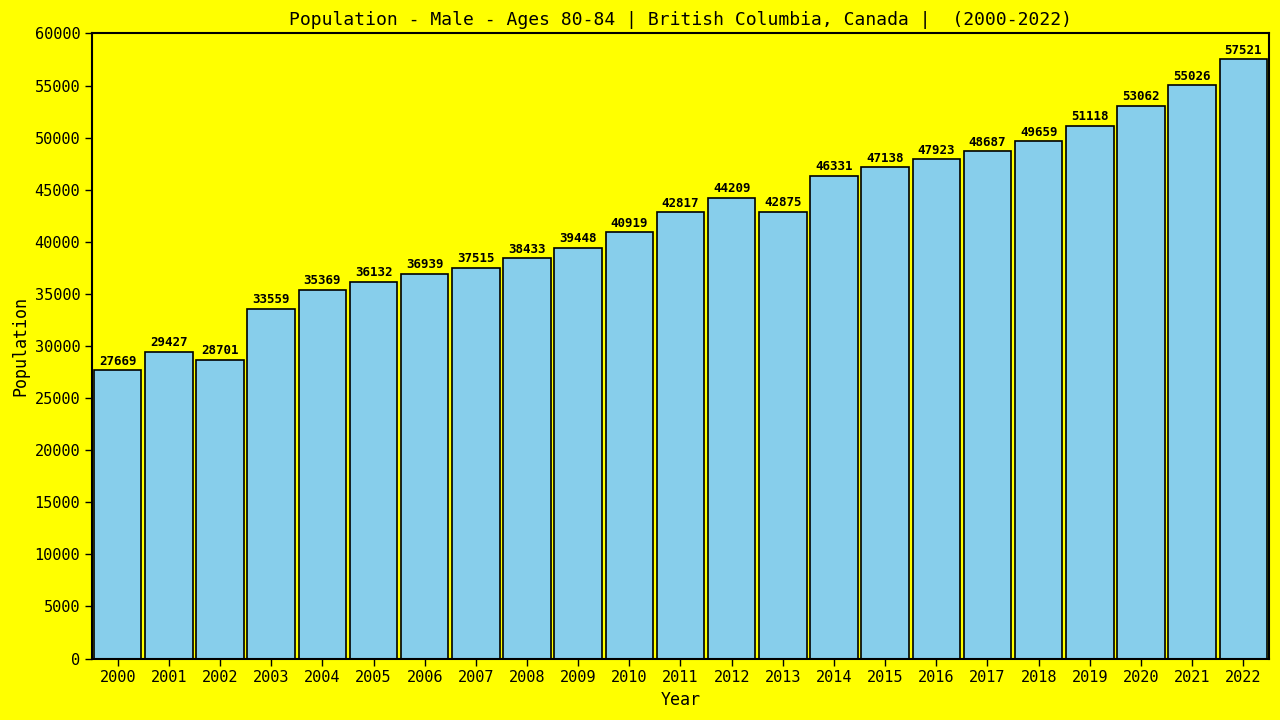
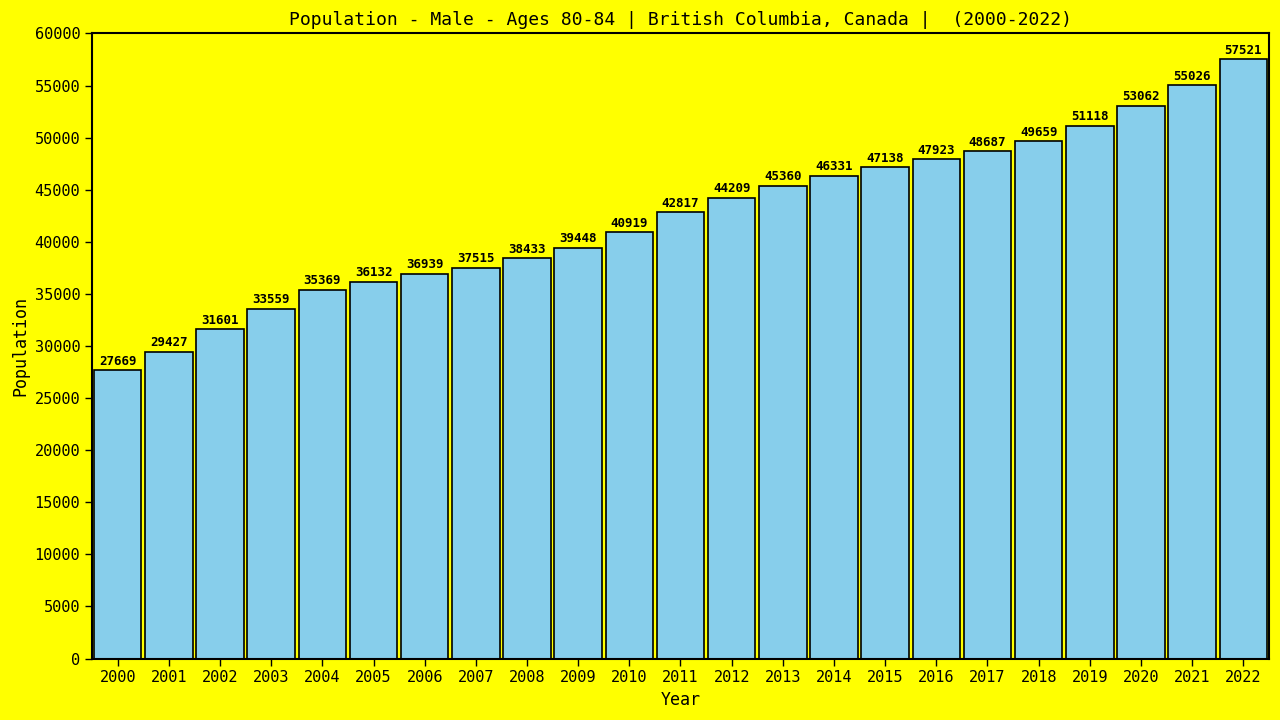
2002: 28701 -> 31601
2013: 42875 -> 45360
